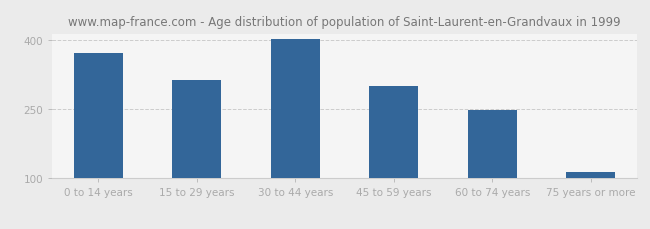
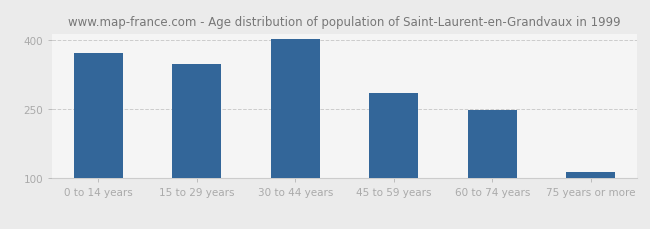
15 to 29 years: 315 -> 348
45 to 59 years: 300 -> 285
